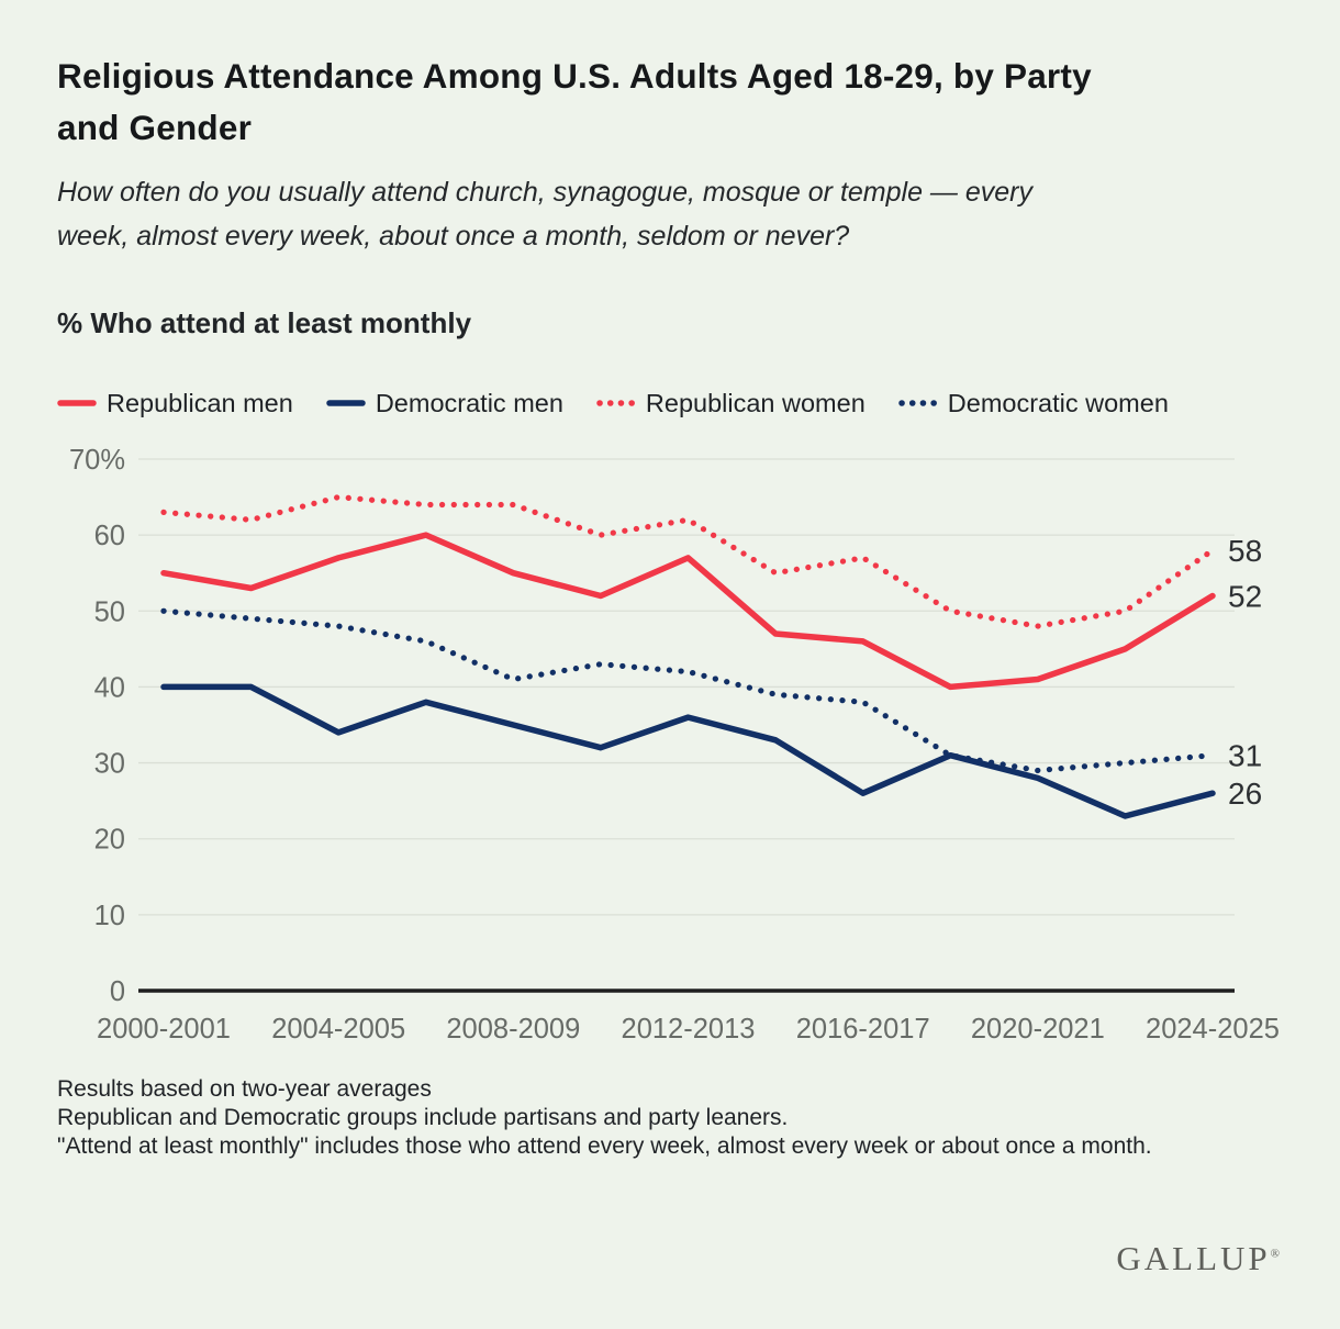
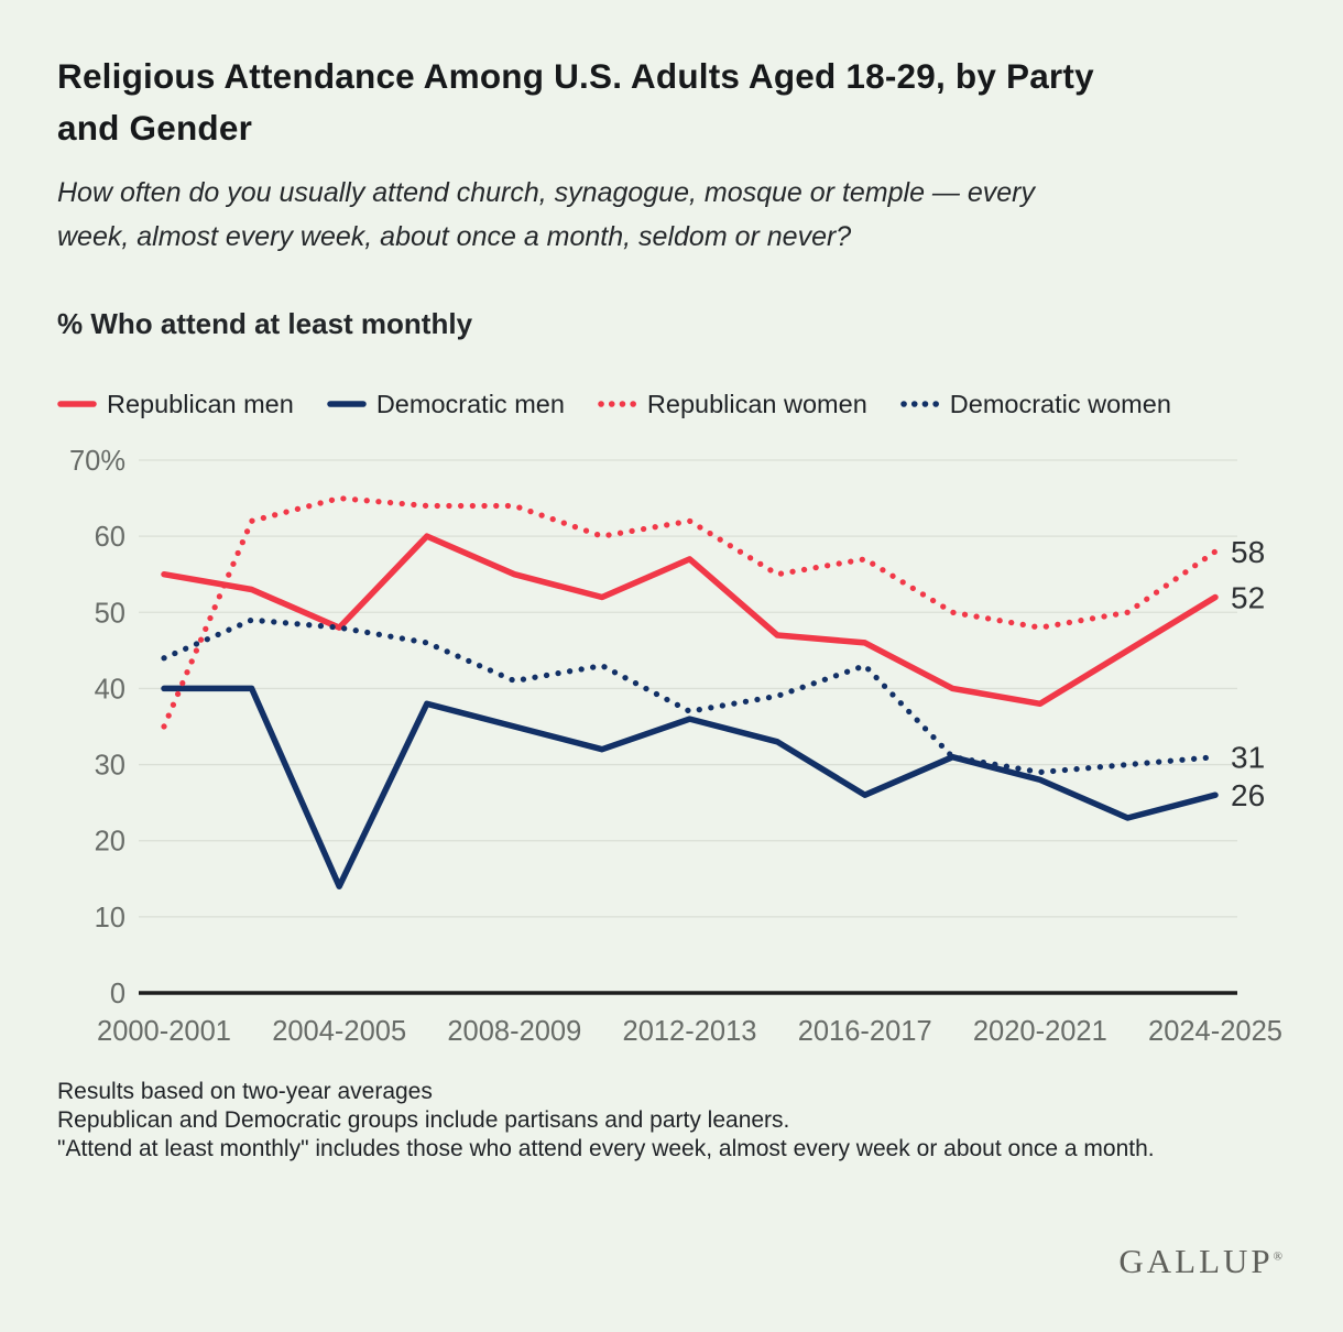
Republican women/2000-2001: 63% -> 35%
Democratic women/2000-2001: 50% -> 44%
Republican men/2004-2005: 57% -> 48%
Democratic men/2004-2005: 34% -> 14%
Democratic women/2012-2013: 42% -> 37%
Democratic women/2016-2017: 38% -> 43%
Republican men/2020-2021: 41% -> 38%
